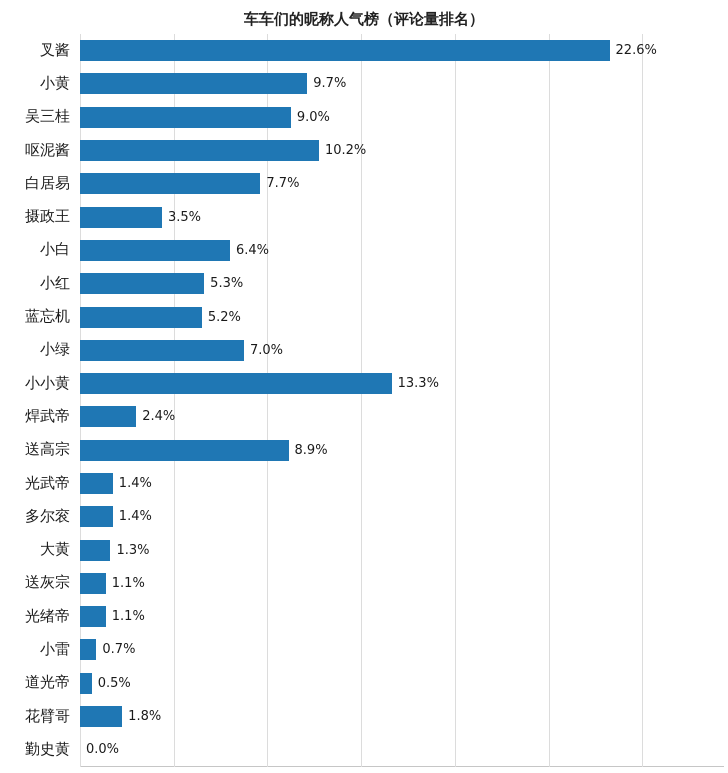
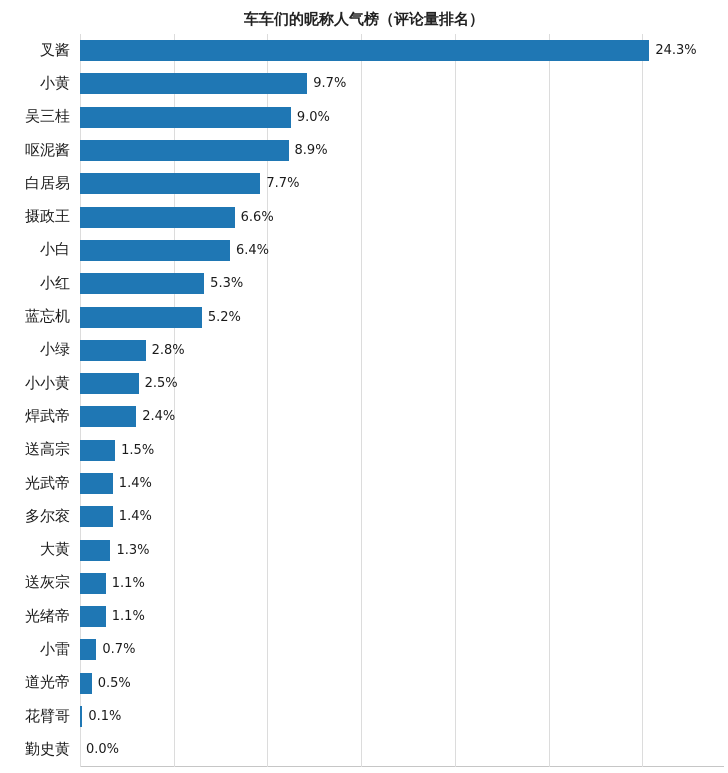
叉酱: 22.6% -> 24.3%
呕泥酱: 10.2% -> 8.9%
摄政王: 3.5% -> 6.6%
小绿: 7.0% -> 2.8%
小小黄: 13.3% -> 2.5%
送高宗: 8.9% -> 1.5%
花臂哥: 1.8% -> 0.1%
